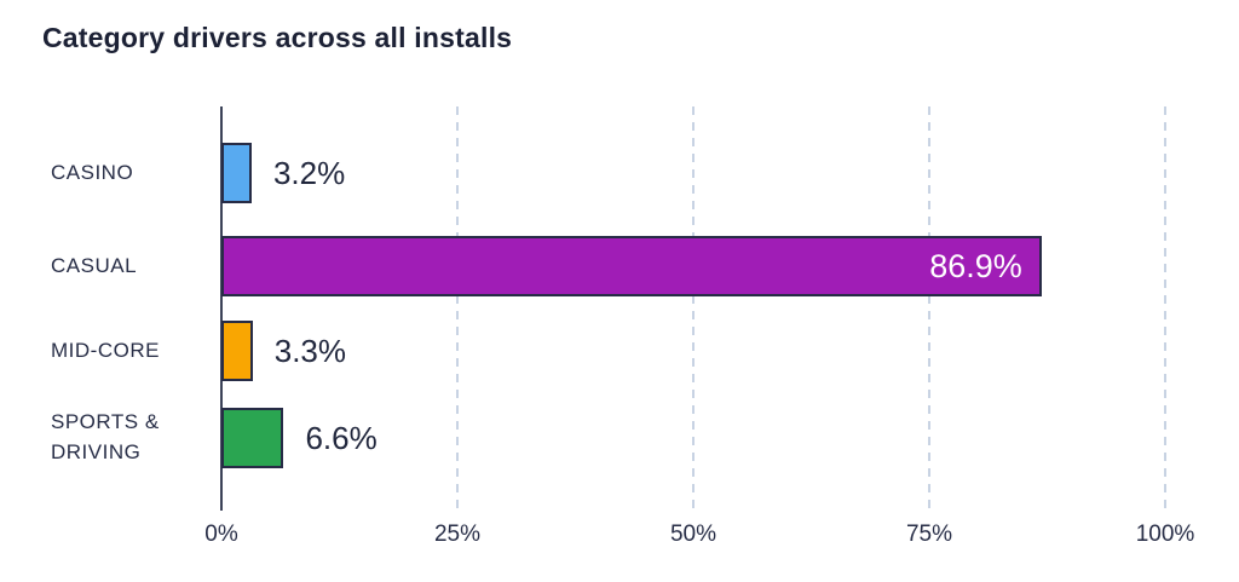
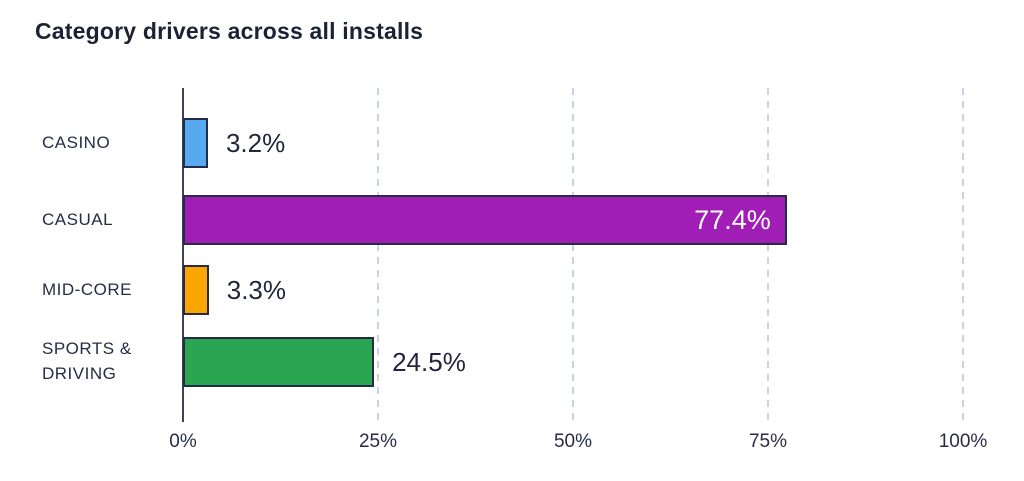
CASUAL: 86.9% -> 77.4%
SPORTS & DRIVING: 6.6% -> 24.5%
